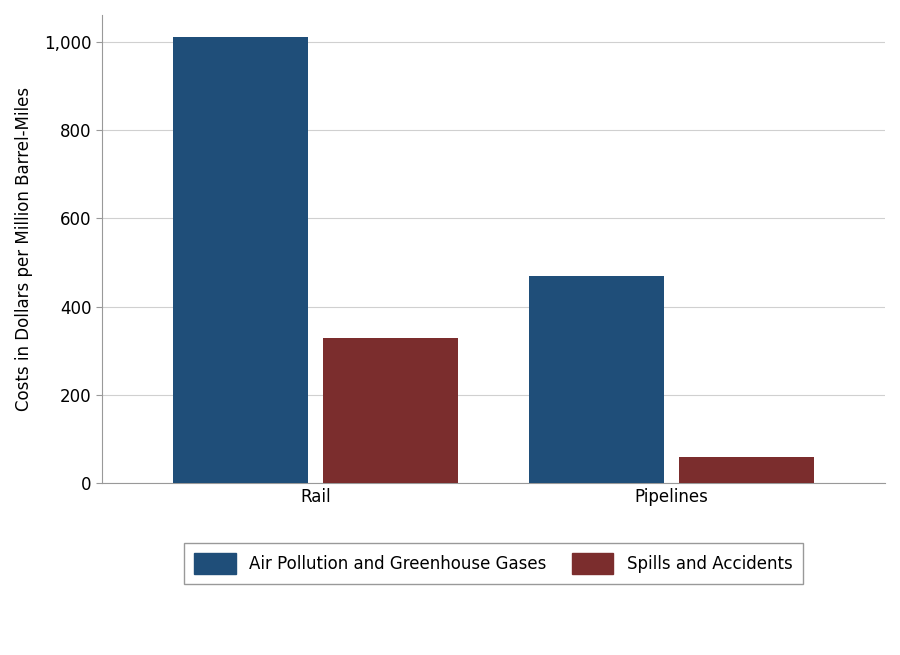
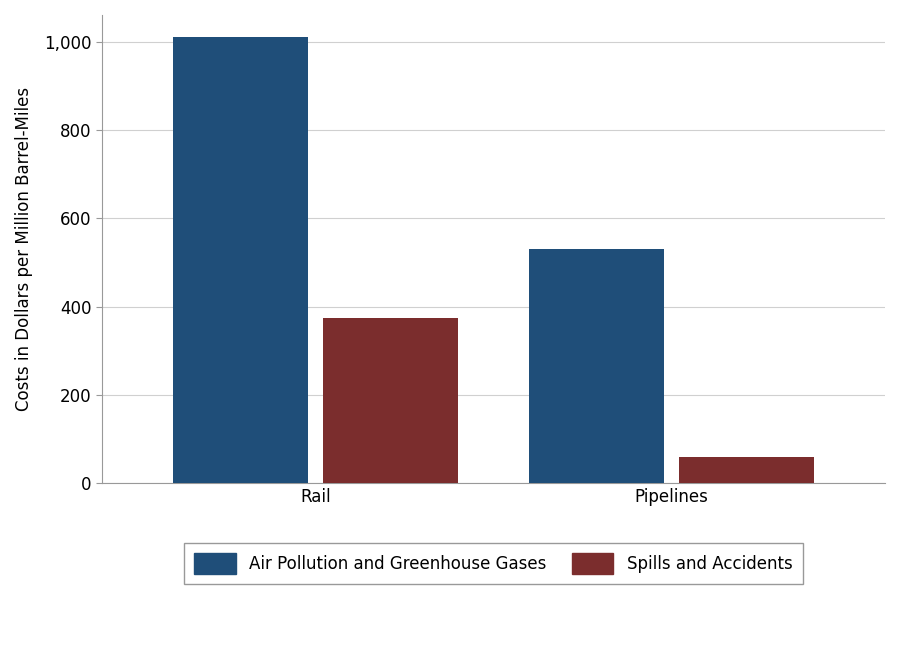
Spills and Accidents/Rail: 330 -> 375
Air Pollution and Greenhouse Gases/Pipelines: 470 -> 530
